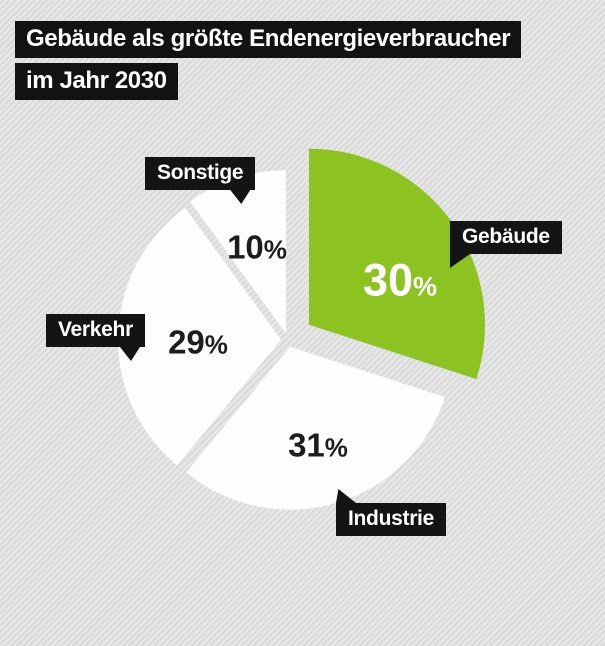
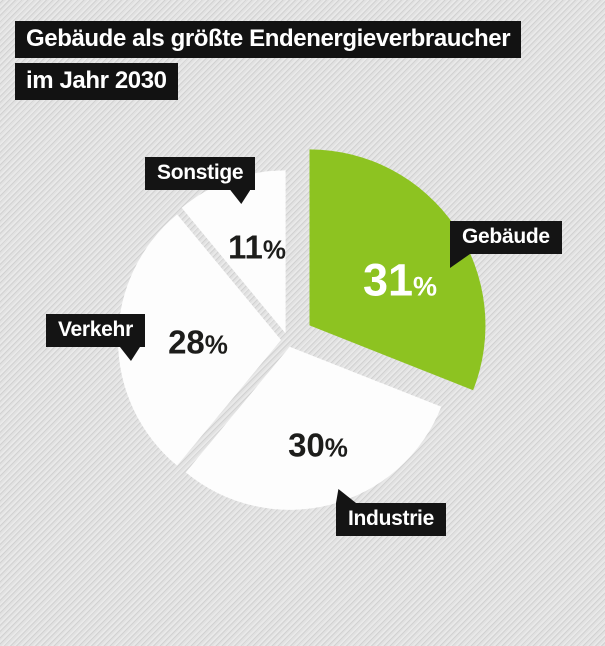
Gebäude: 30 -> 31
Industrie: 31 -> 30
Verkehr: 29 -> 28
Sonstige: 10 -> 11
